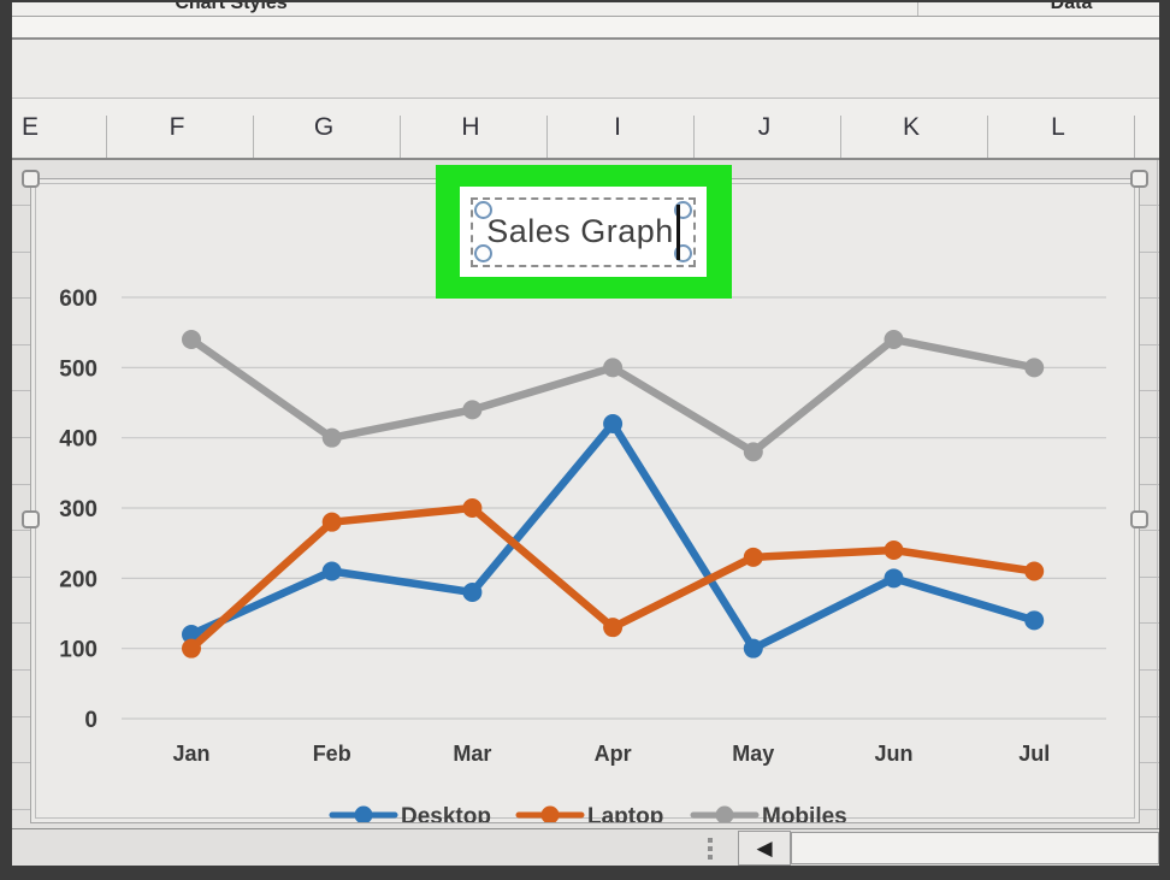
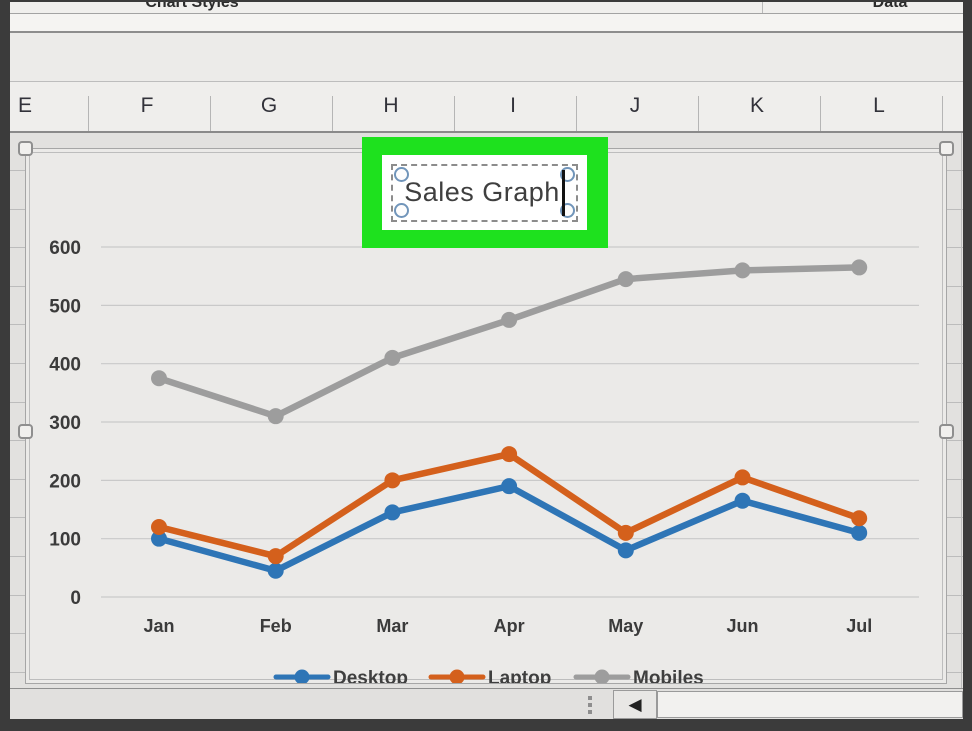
Desktop/Jan: 120 -> 100
Laptop/Jan: 100 -> 120
Mobiles/Jan: 540 -> 380
Desktop/Feb: 210 -> 40
Laptop/Feb: 280 -> 70
Mobiles/Feb: 400 -> 310
Desktop/Mar: 180 -> 140
Laptop/Mar: 300 -> 200
Mobiles/Mar: 440 -> 410
Desktop/Apr: 420 -> 190
Laptop/Apr: 130 -> 240
Mobiles/Apr: 500 -> 480
Desktop/May: 100 -> 80
Laptop/May: 230 -> 110
Mobiles/May: 380 -> 540
Desktop/Jun: 200 -> 160
Laptop/Jun: 240 -> 200
Mobiles/Jun: 540 -> 560
Desktop/Jul: 140 -> 110
Laptop/Jul: 210 -> 140
Mobiles/Jul: 500 -> 560
